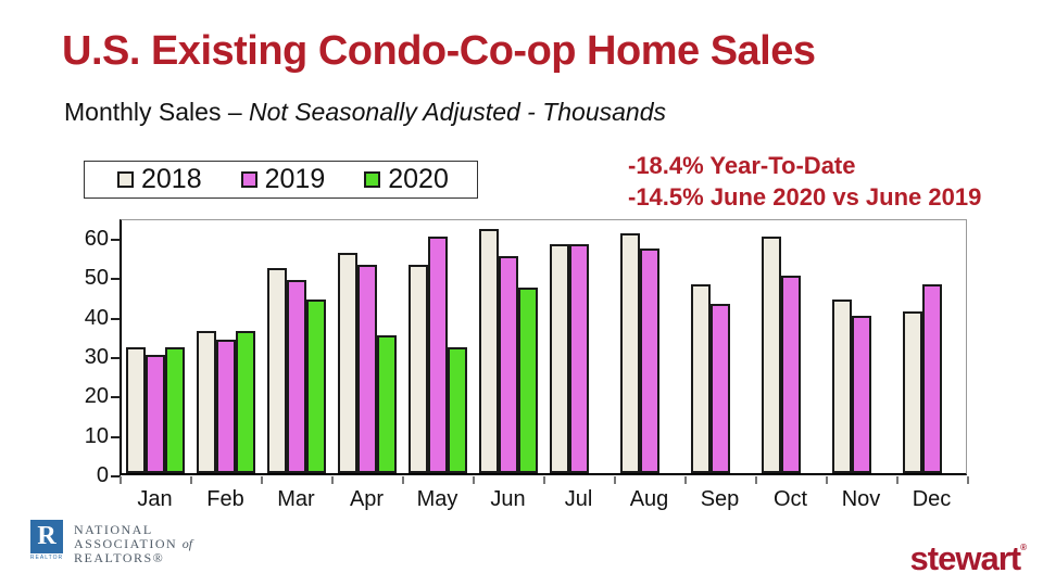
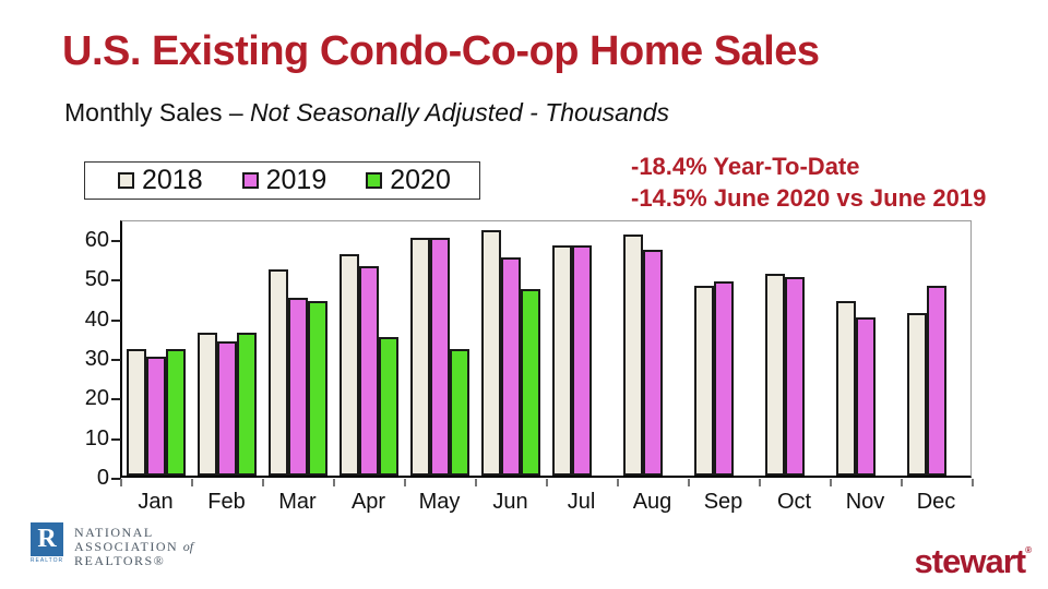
2019/Mar: 49 -> 45
2018/May: 53 -> 60
2019/Sep: 43 -> 49
2018/Oct: 60 -> 51
